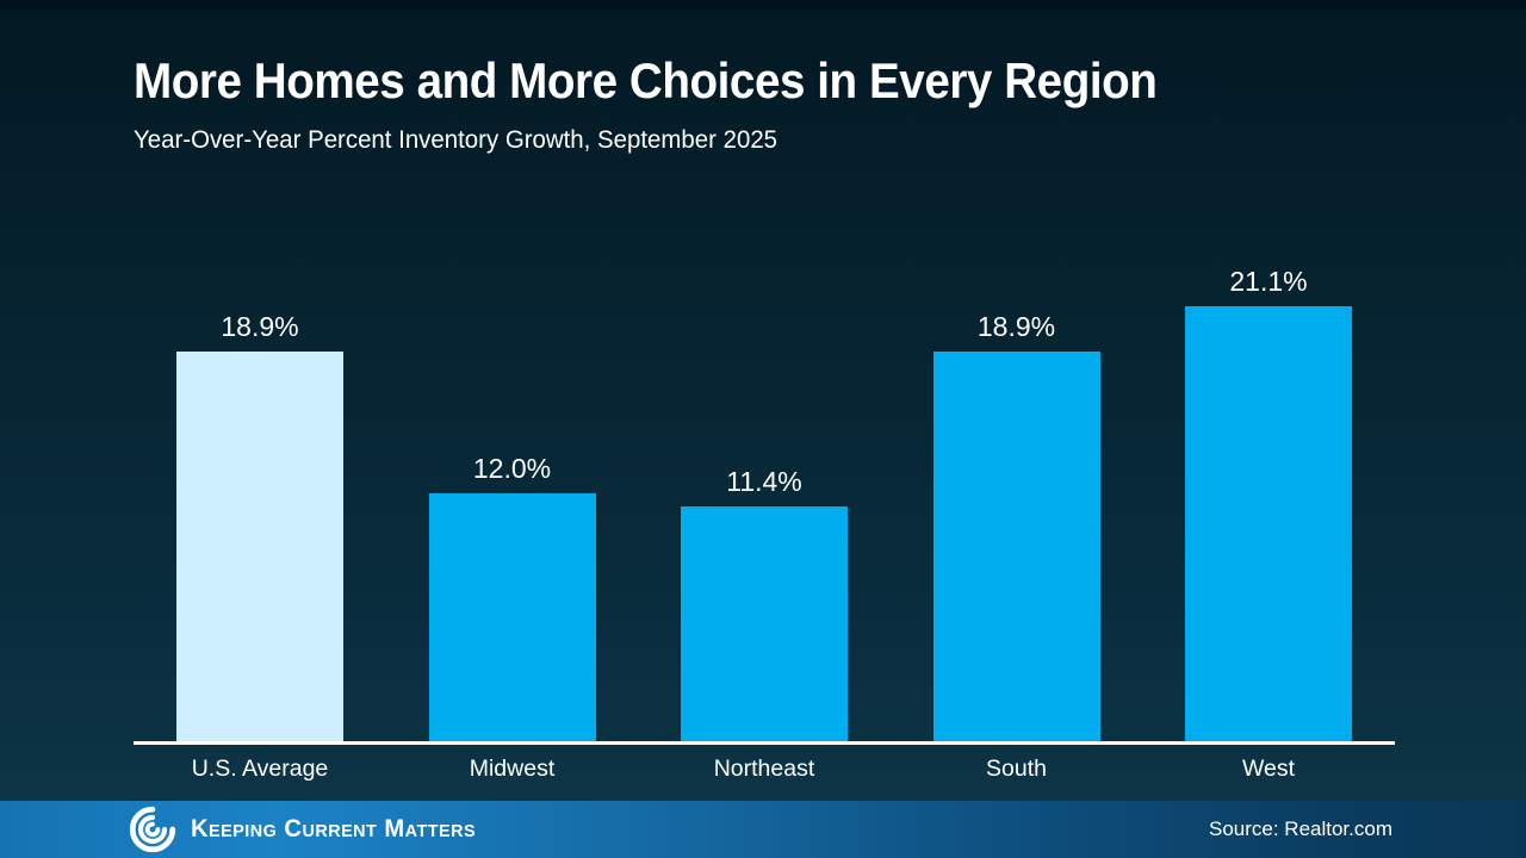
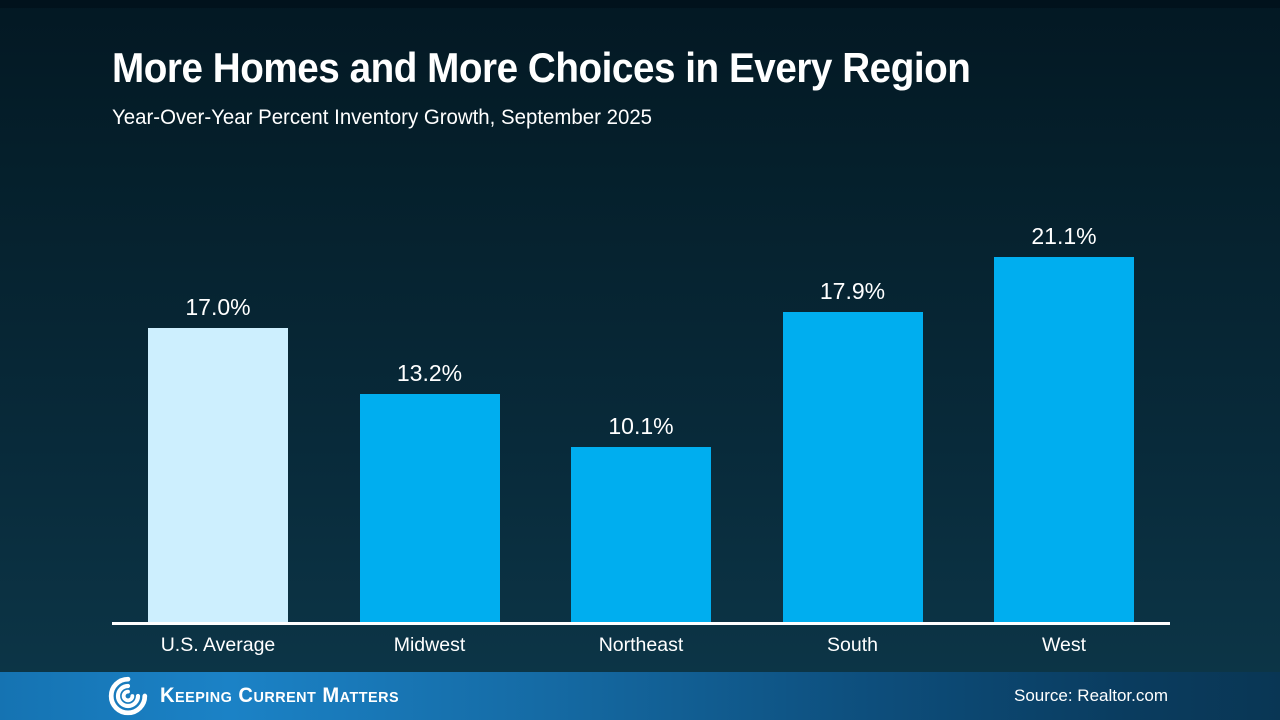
U.S. Average: 18.9% -> 17.0%
Midwest: 12.0% -> 13.2%
Northeast: 11.4% -> 10.1%
South: 18.9% -> 17.9%
